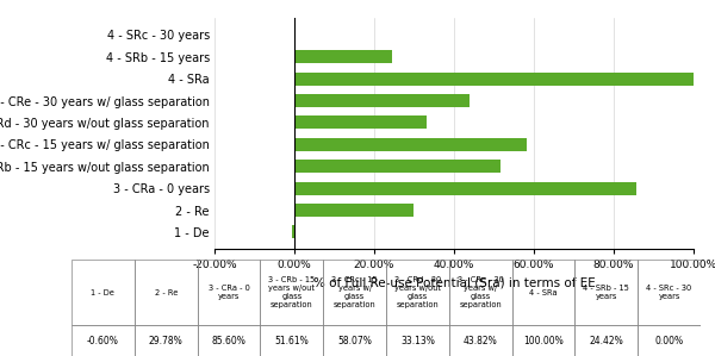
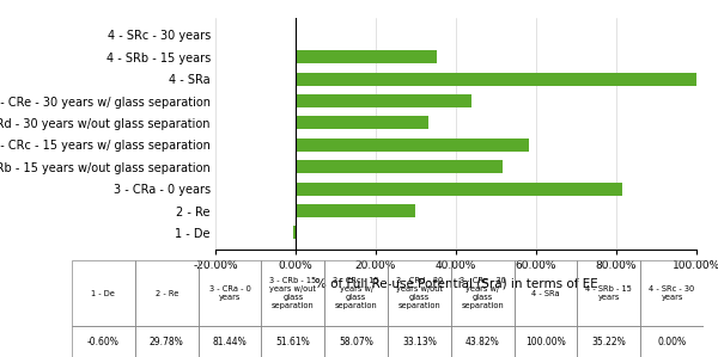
4 - SRb - 15 years: 24.42% -> 35.22%
3 - CRa - 0 years: 85.60% -> 81.44%
